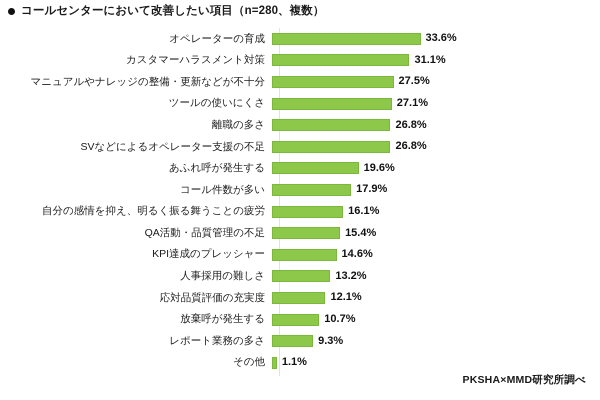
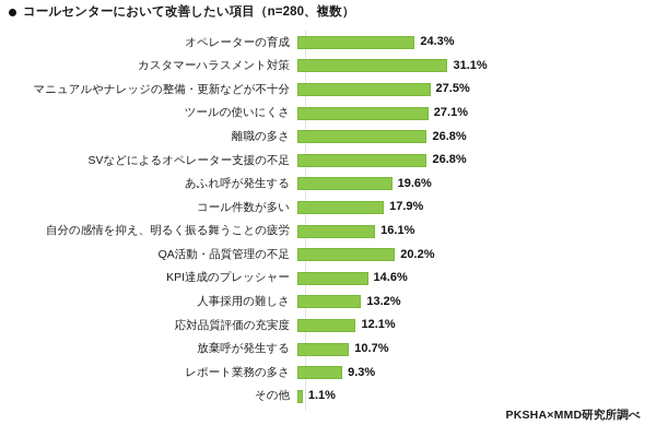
オペレーターの育成: 33.6% -> 24.3%
QA活動・品質管理の不足: 15.4% -> 20.2%
